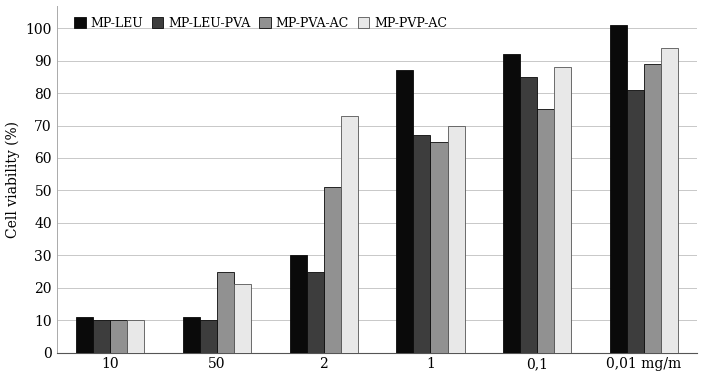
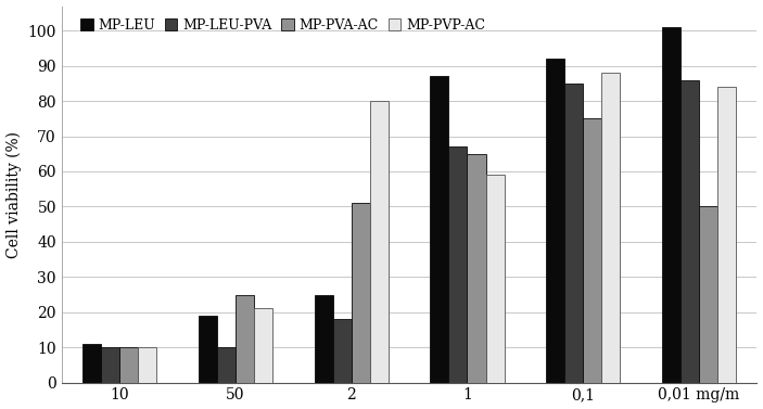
MP-LEU/50: 11 -> 19
MP-LEU/2: 30 -> 25
MP-LEU-PVA/2: 25 -> 18
MP-PVP-AC/2: 73 -> 80
MP-PVP-AC/1: 70 -> 59
MP-LEU-PVA/0,01 mg/m: 81 -> 86
MP-PVA-AC/0,01 mg/m: 89 -> 50
MP-PVP-AC/0,01 mg/m: 94 -> 84
